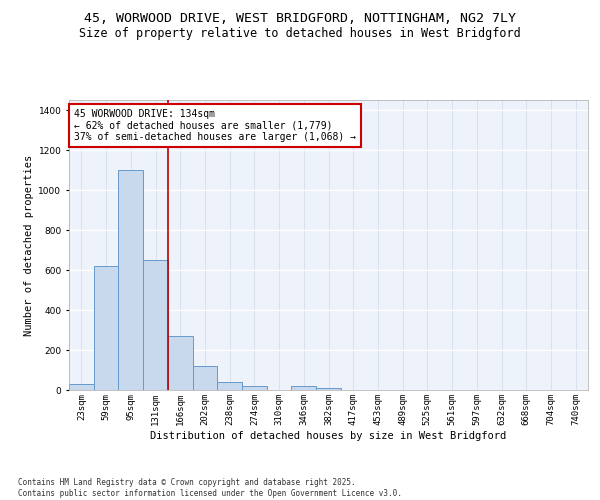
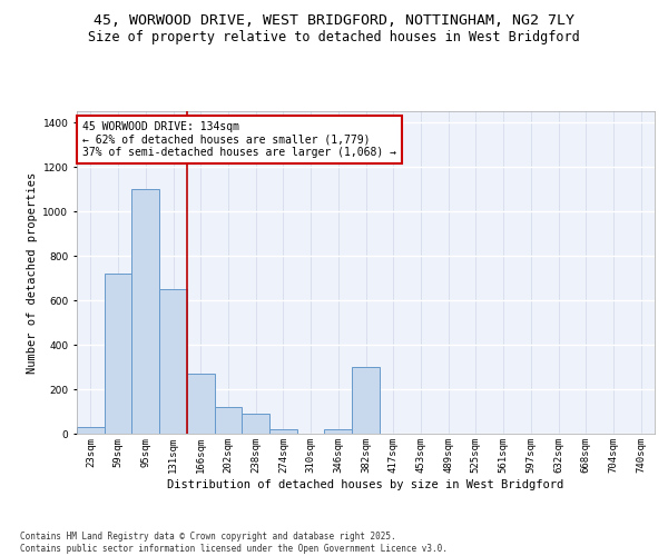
59sqm: 620 -> 720
238sqm: 40 -> 90
382sqm: 10 -> 300
